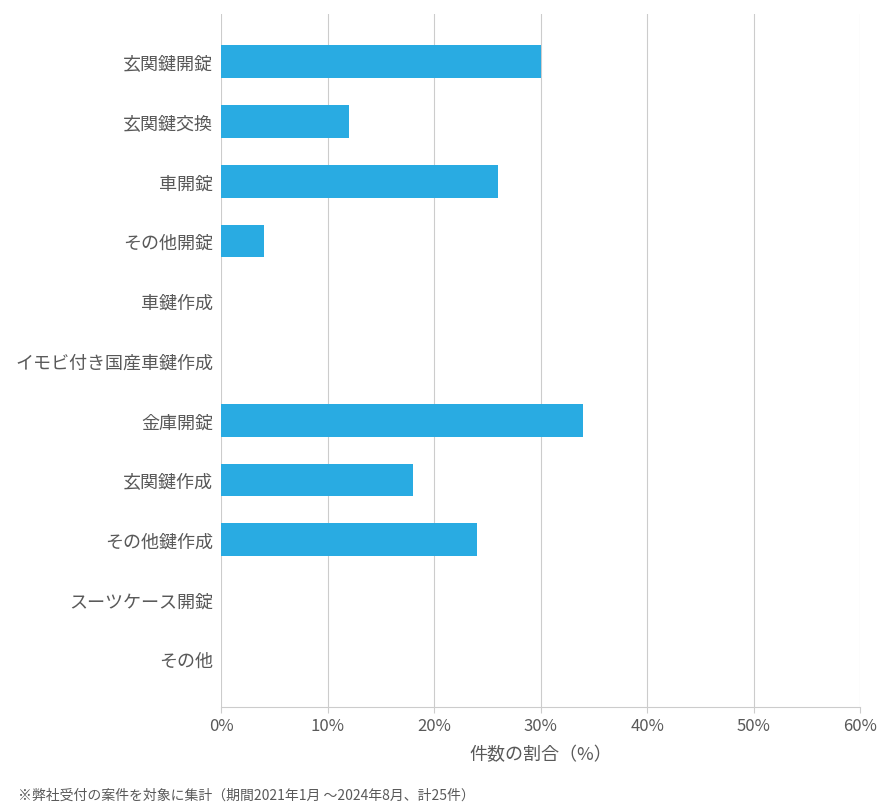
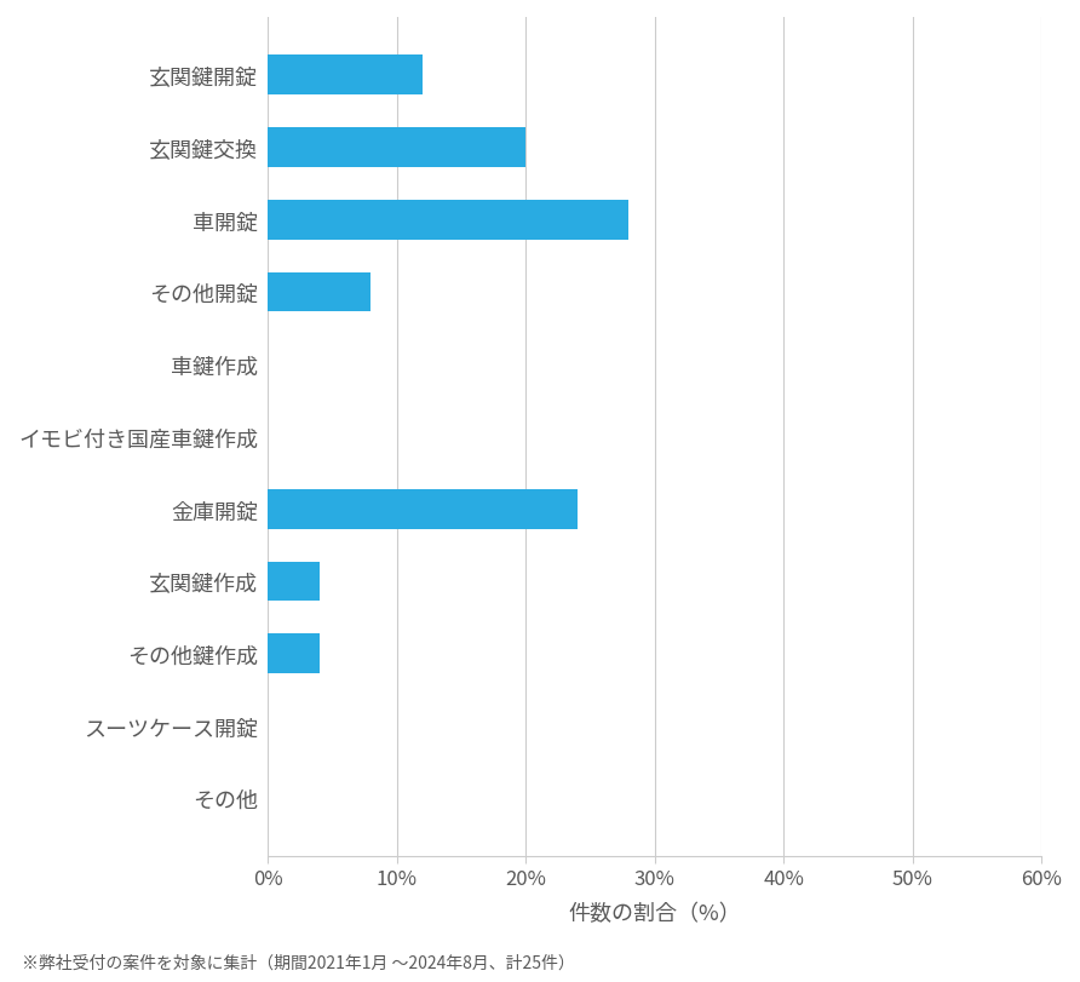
玄関鍵開錠: 30% -> 12%
玄関鍵交換: 12% -> 20%
車開錠: 26% -> 28%
その他開錠: 4% -> 8%
金庫開錠: 34% -> 24%
玄関鍵作成: 18% -> 4%
その他鍵作成: 24% -> 4%
